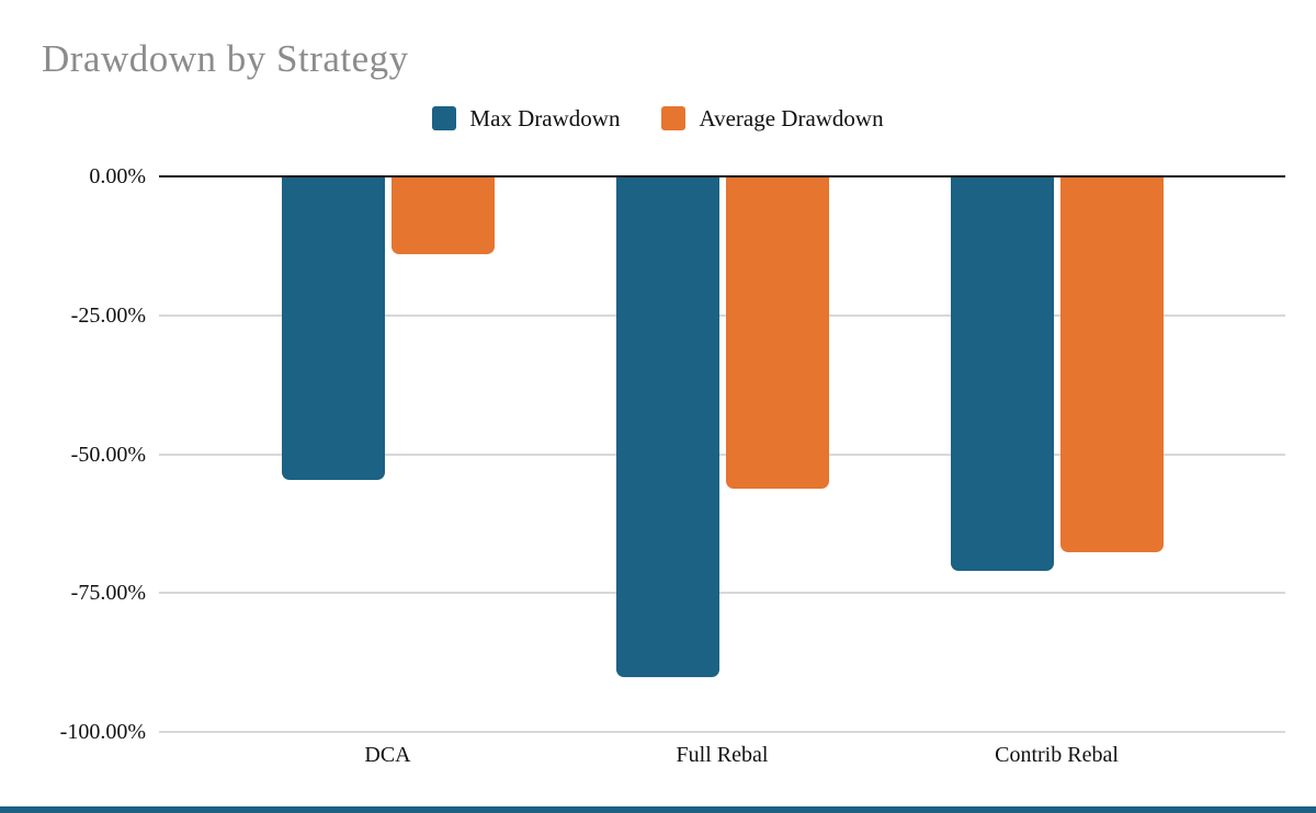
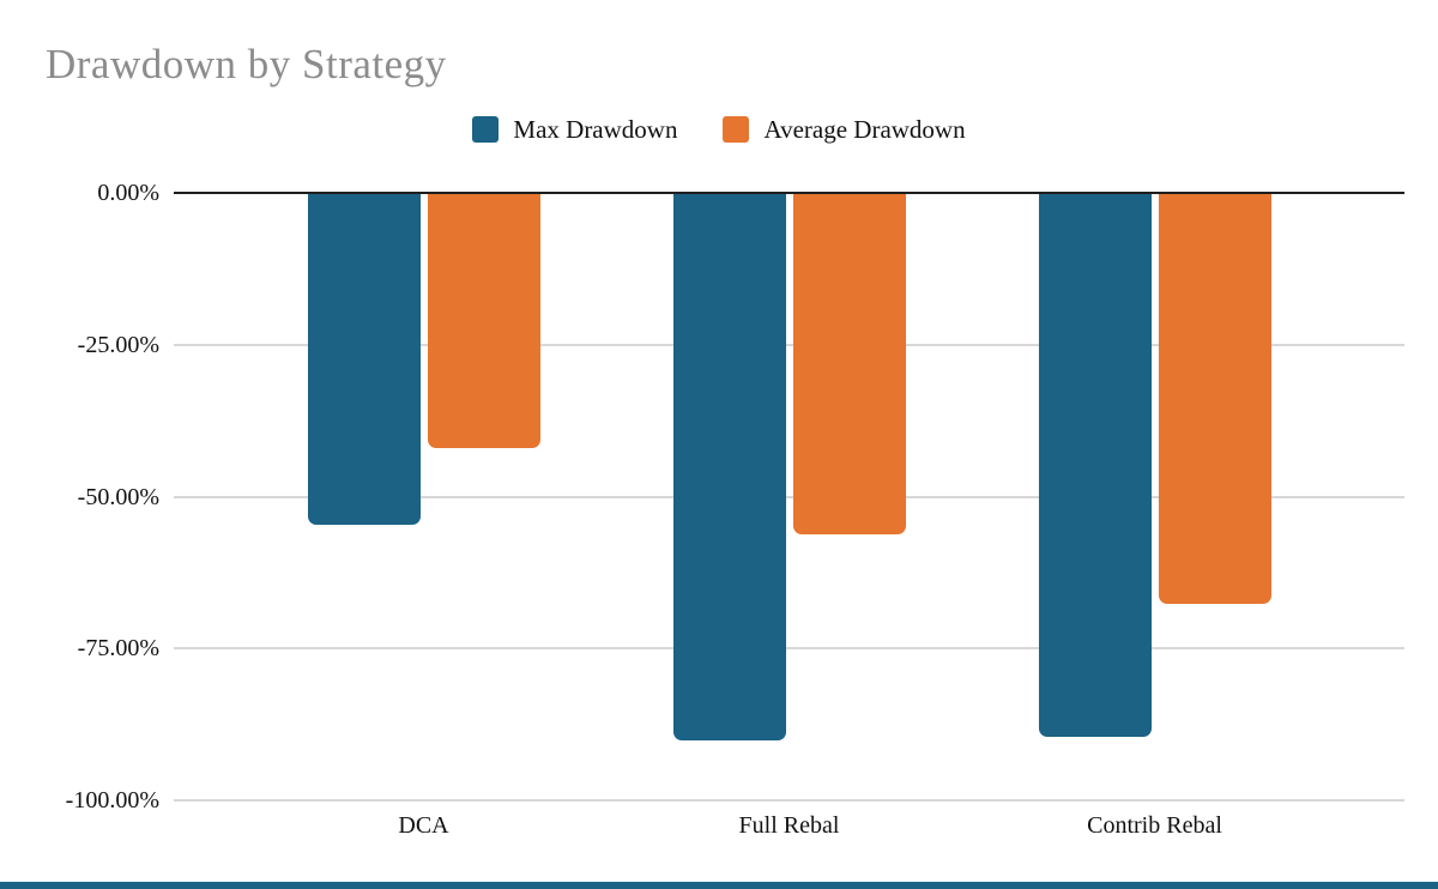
Average Drawdown/DCA: -14% -> -42%
Max Drawdown/Contrib Rebal: -71% -> -90%
